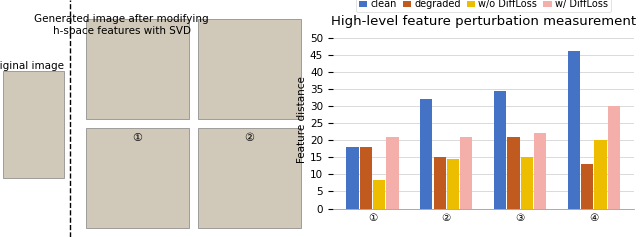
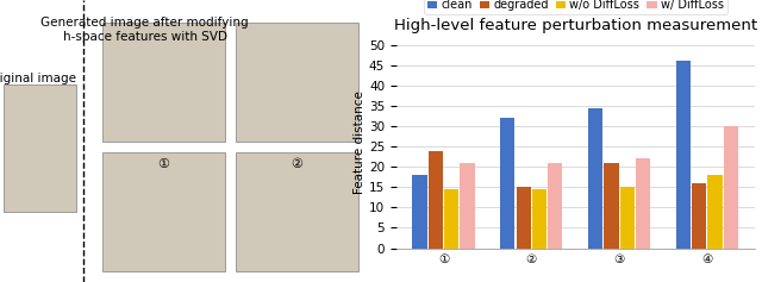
degraded/①: 18 -> 24
w/o DiffLoss/①: 8.5 -> 14.5
degraded/④: 13 -> 16
w/o DiffLoss/④: 20.0 -> 18.0
